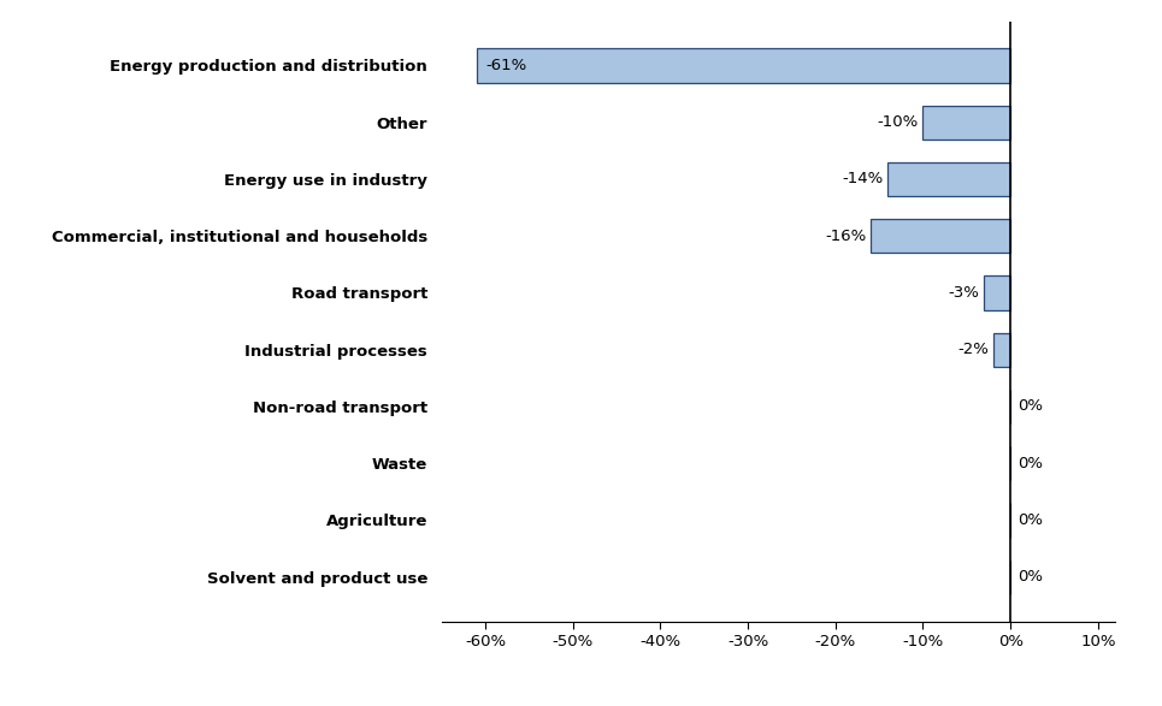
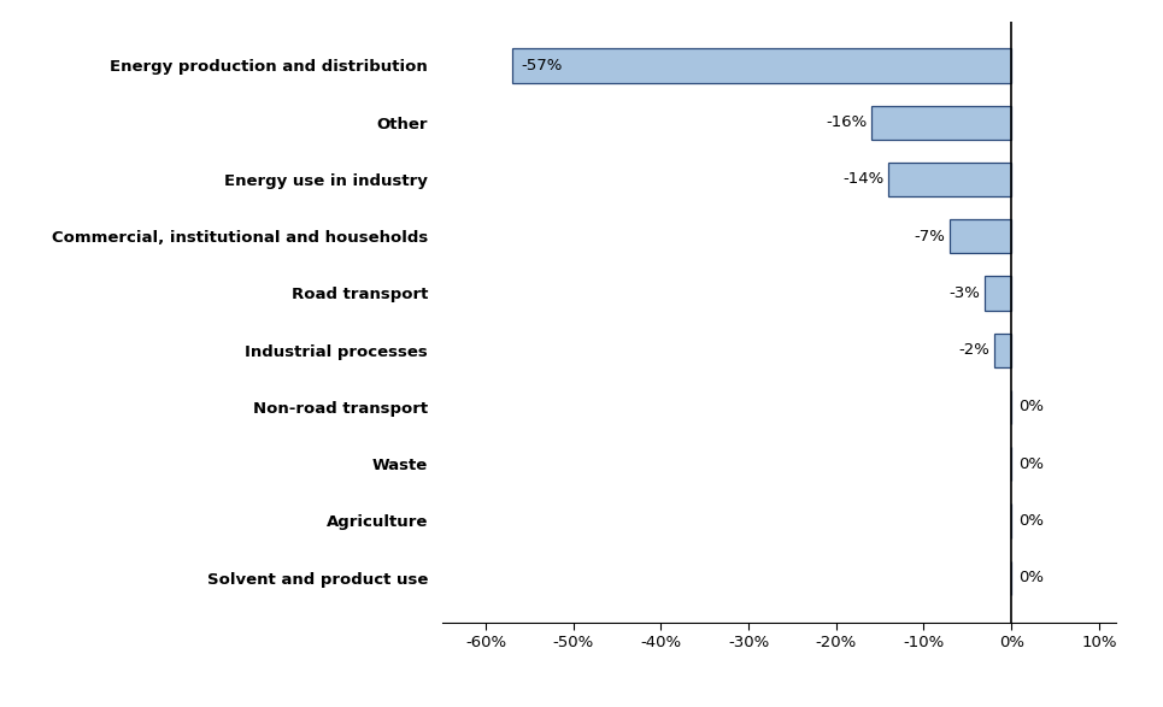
Energy production and distribution: -61% -> -57%
Other: -10% -> -16%
Commercial, institutional and households: -16% -> -7%
